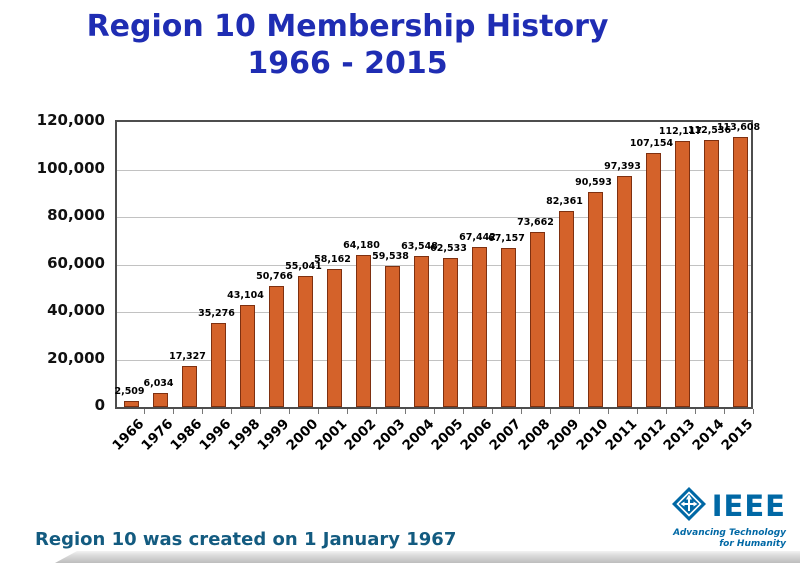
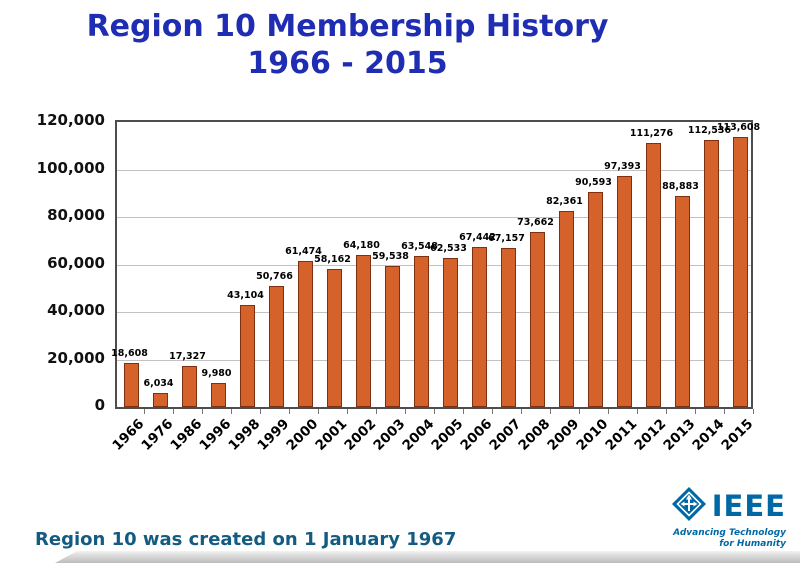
1966: 2,509 -> 18,608
1996: 35,276 -> 9,980
2000: 55,041 -> 61,474
2012: 107,154 -> 111,276
2013: 112,117 -> 88,883
